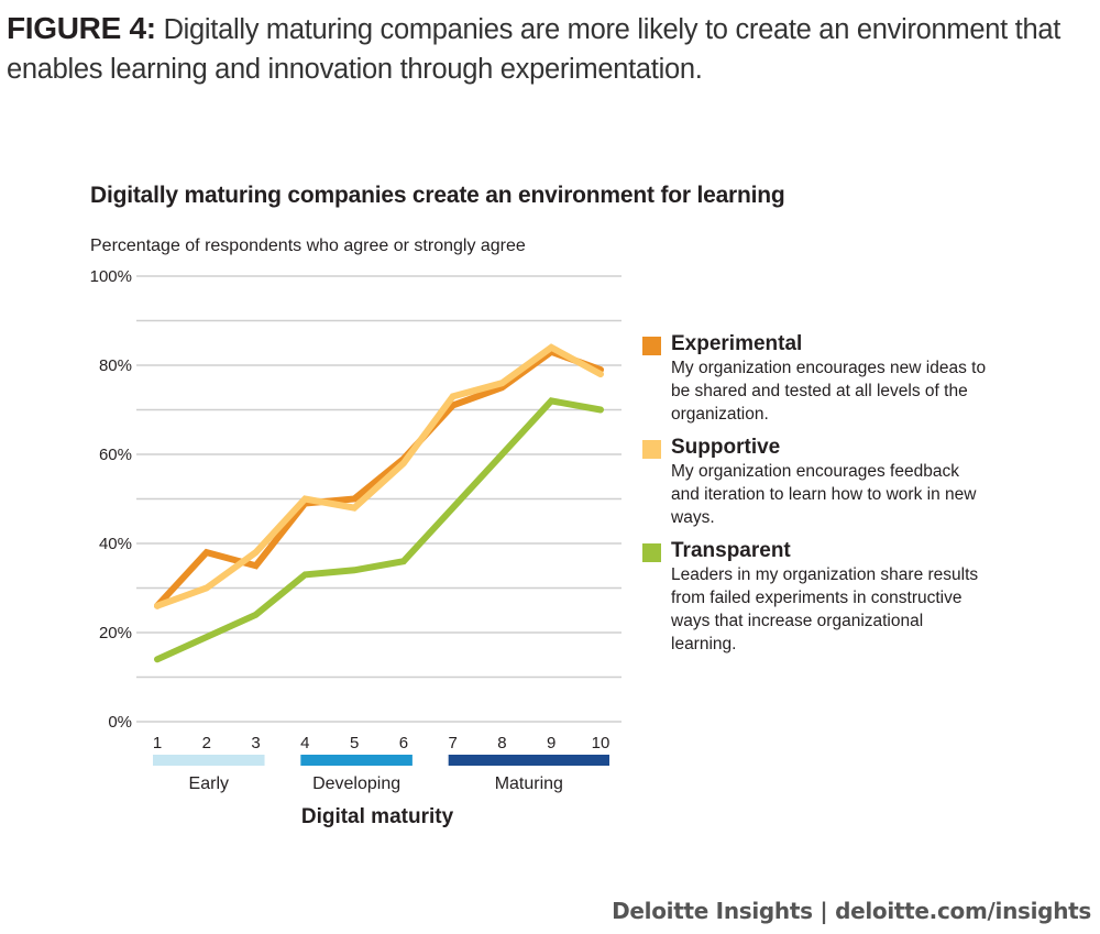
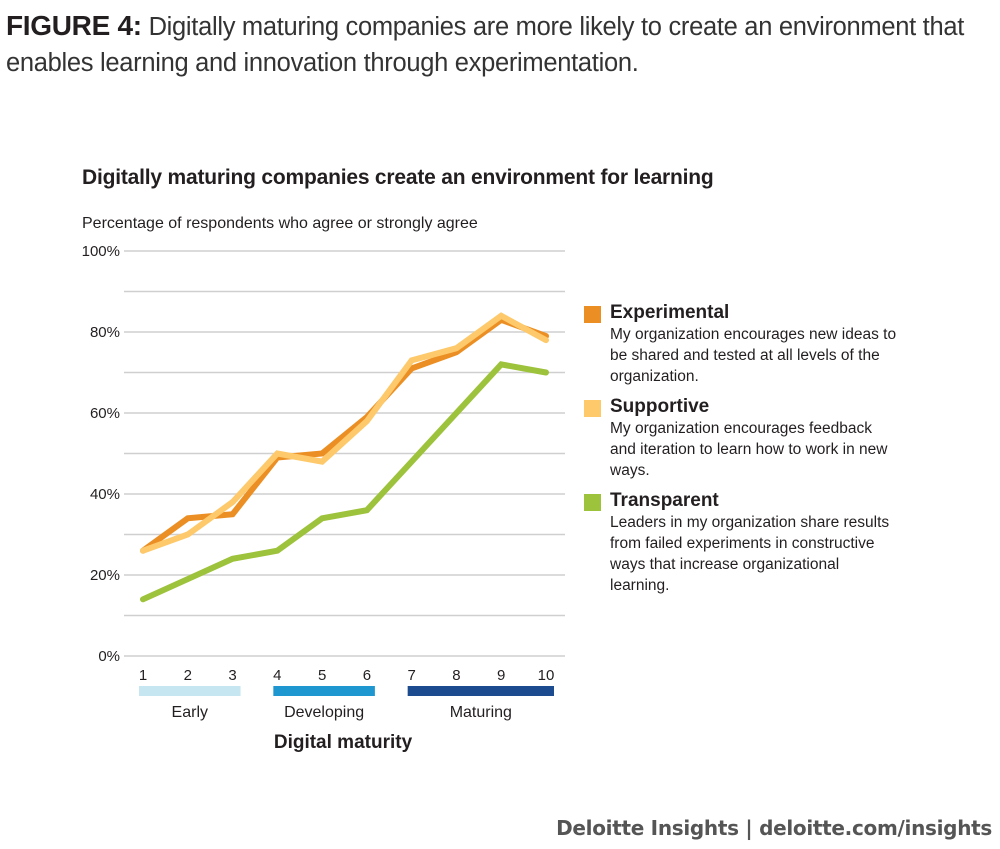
Experimental/2: 38% -> 34%
Transparent/4: 33% -> 26%
